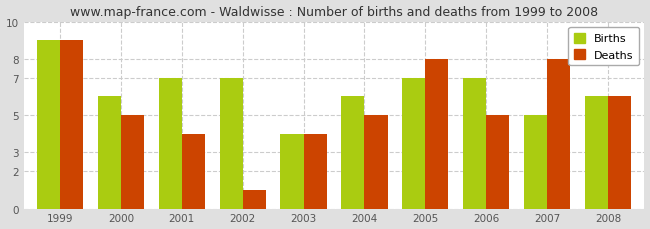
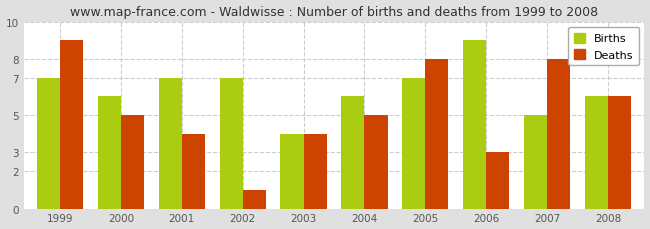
Births/1999: 9 -> 7
Births/2006: 7 -> 9
Deaths/2006: 5 -> 3
